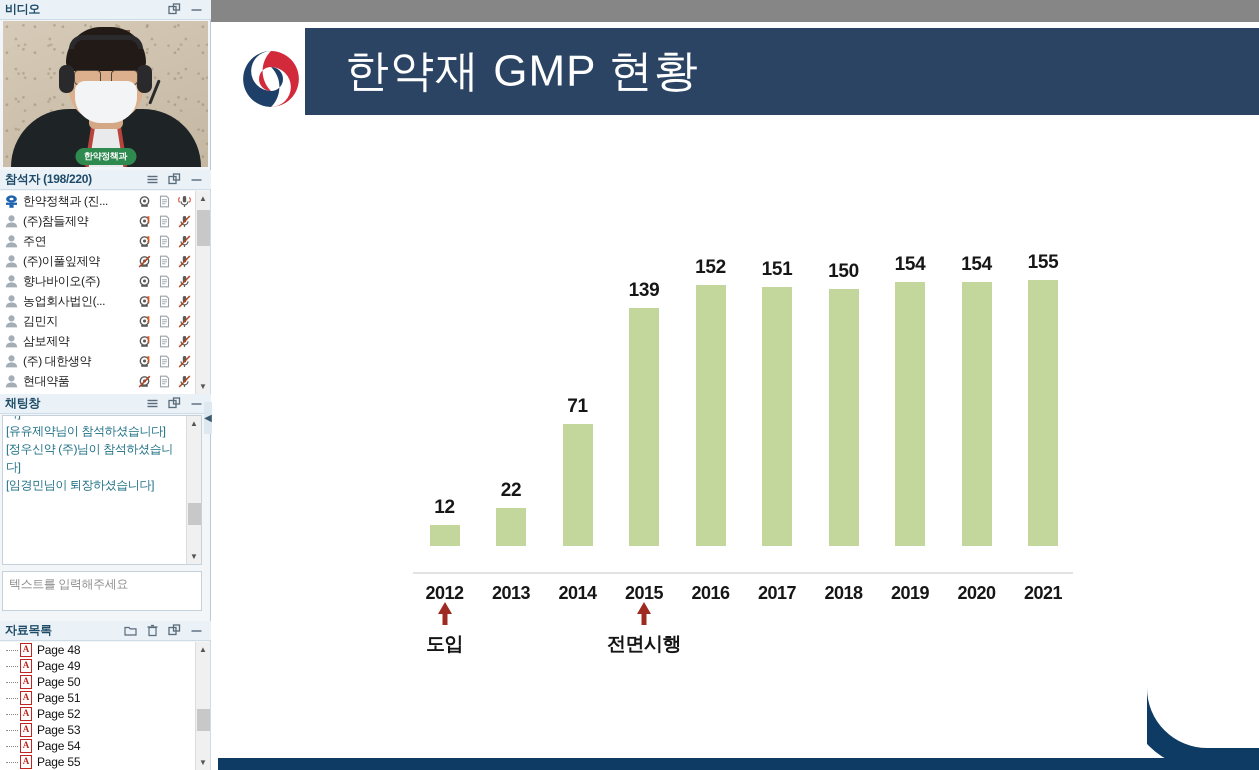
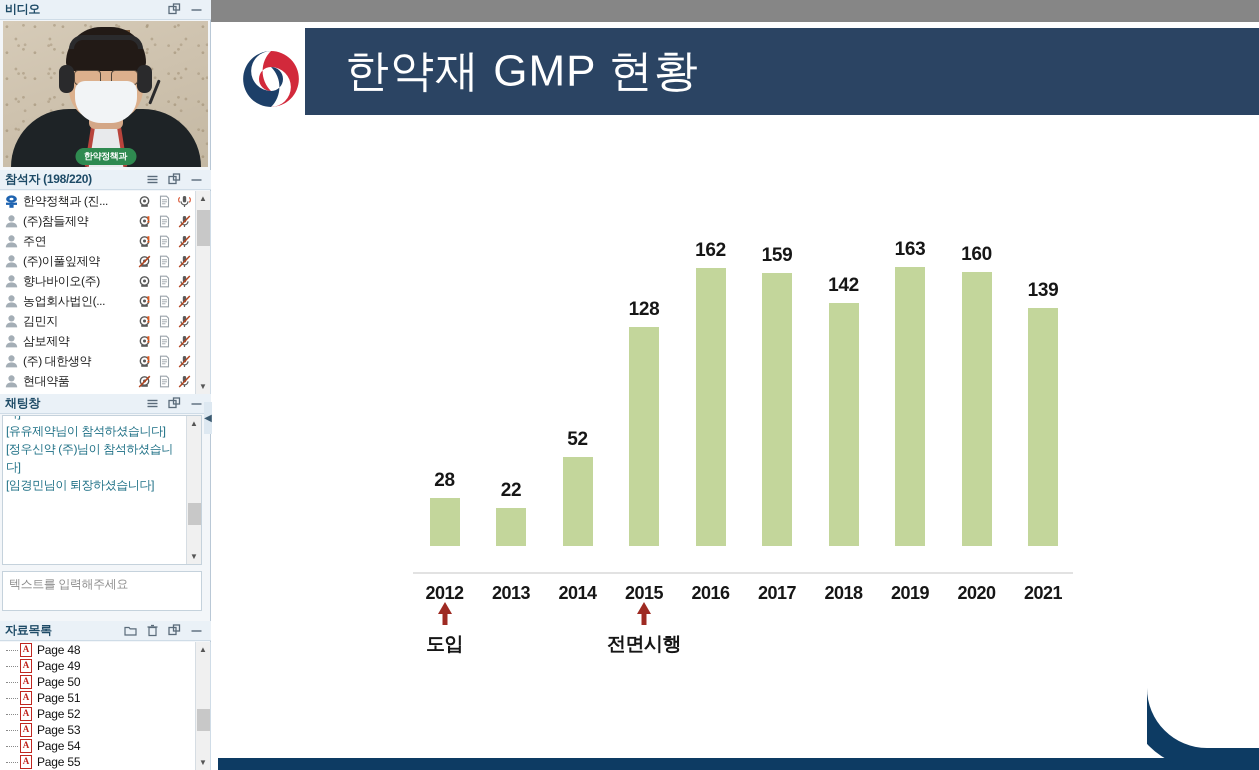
2012: 12 -> 28
2014: 71 -> 52
2015: 139 -> 128
2016: 152 -> 162
2017: 151 -> 159
2018: 150 -> 142
2019: 154 -> 163
2020: 154 -> 160
2021: 155 -> 139
